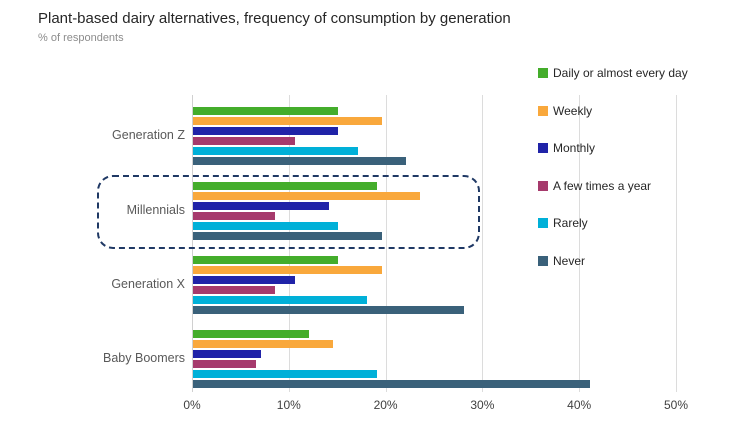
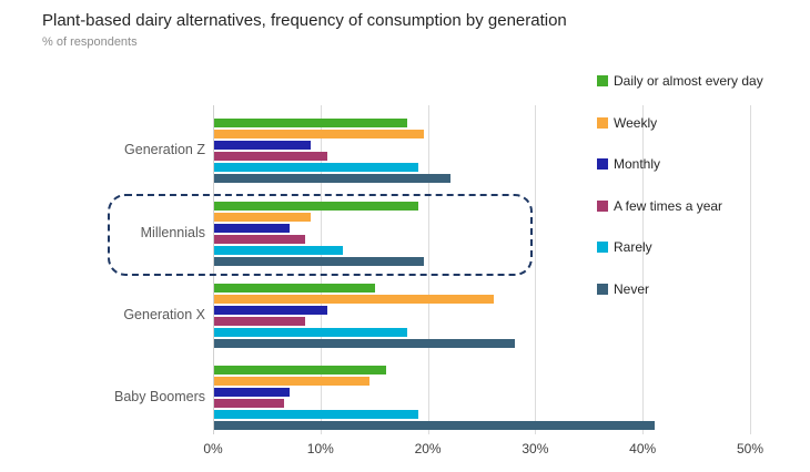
Daily or almost every day/Generation Z: 15% -> 18%
Monthly/Generation Z: 15% -> 9%
Rarely/Generation Z: 17% -> 19%
Weekly/Millennials: 24% -> 9%
Monthly/Millennials: 14% -> 7%
Rarely/Millennials: 15% -> 12%
Weekly/Generation X: 20% -> 26%
Daily or almost every day/Baby Boomers: 12% -> 16%
